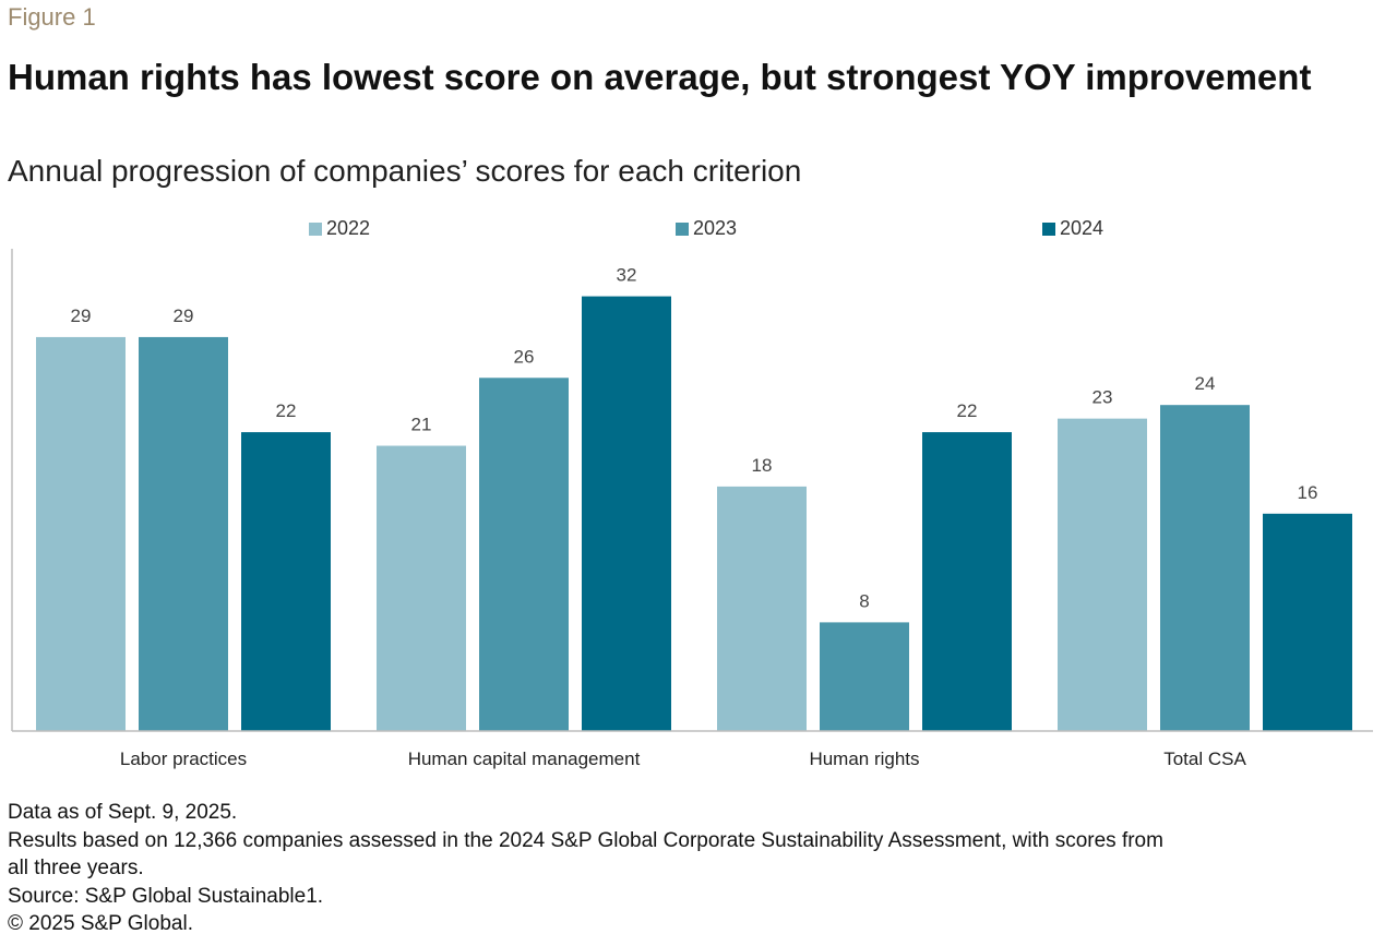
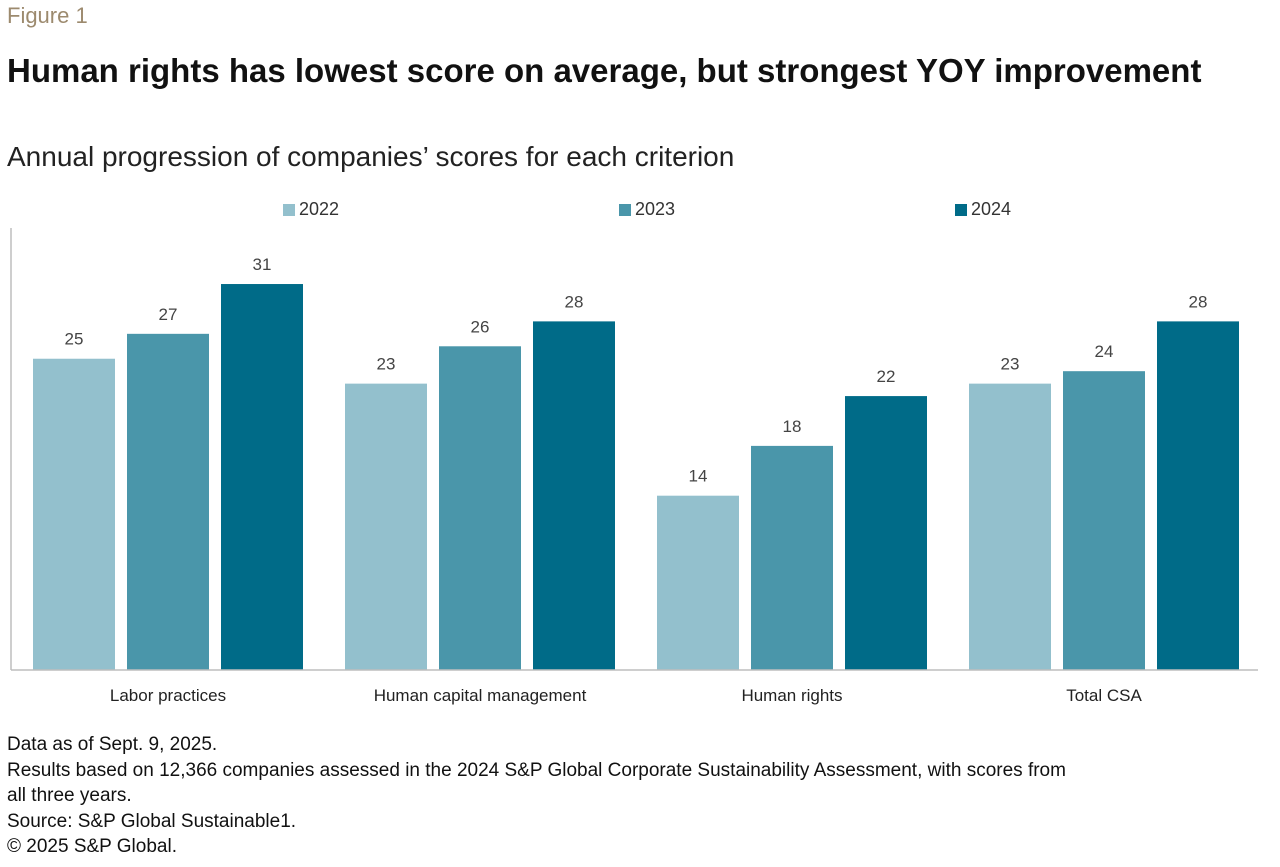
2022/Labor practices: 29 -> 25
2023/Labor practices: 29 -> 27
2024/Labor practices: 22 -> 31
2022/Human capital management: 21 -> 23
2024/Human capital management: 32 -> 28
2022/Human rights: 18 -> 14
2023/Human rights: 8 -> 18
2024/Total CSA: 16 -> 28
